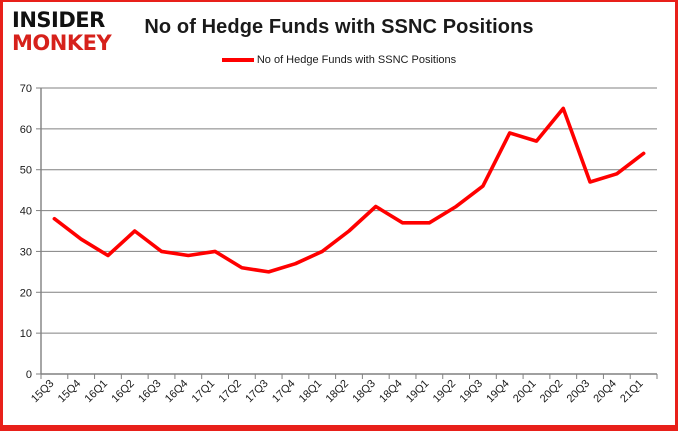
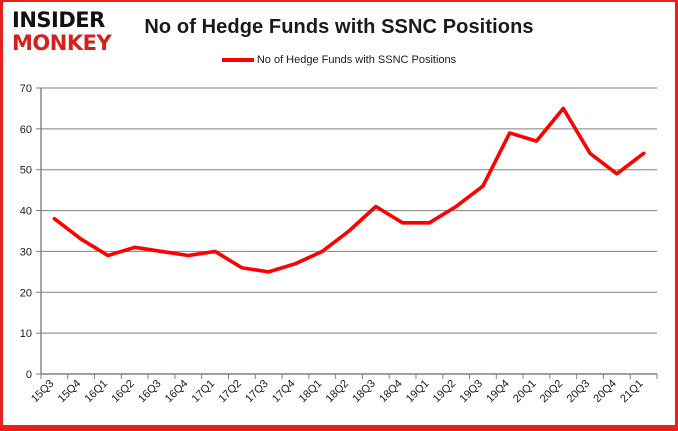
16Q2: 35 -> 31
20Q3: 47 -> 54
